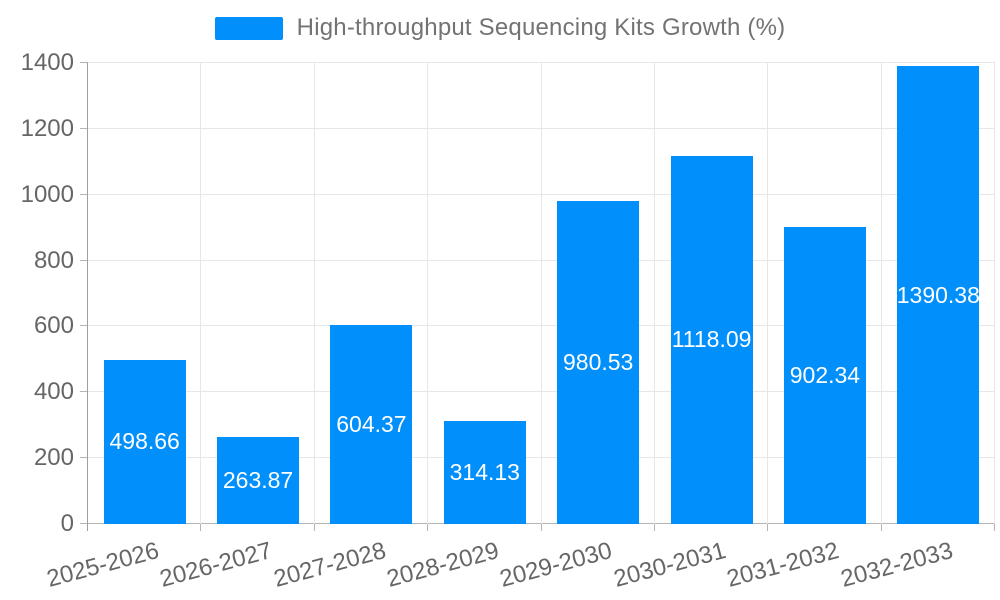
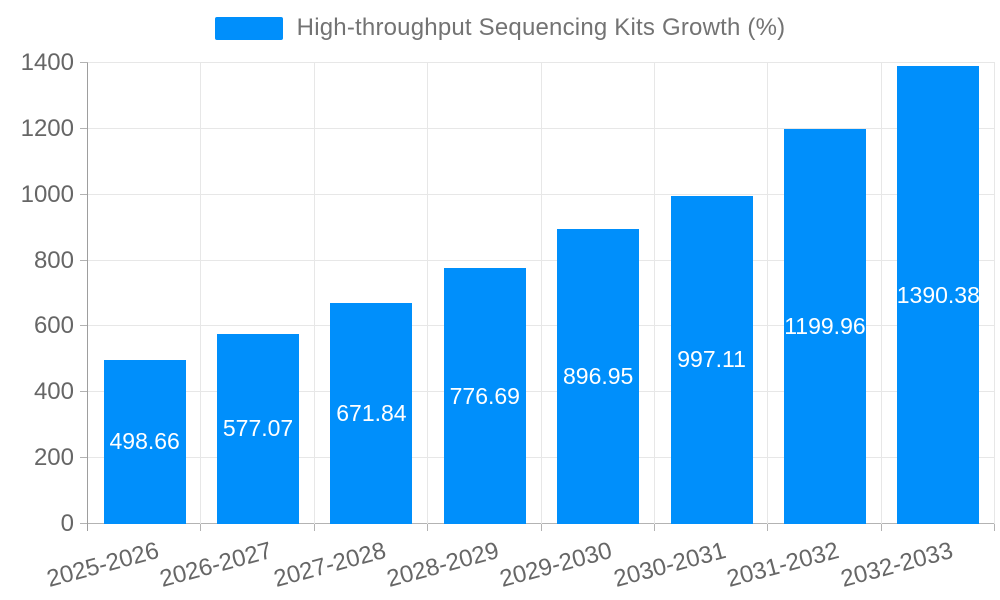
2026-2027: 263.87 -> 577.07
2027-2028: 604.37 -> 671.84
2028-2029: 314.13 -> 776.69
2029-2030: 980.53 -> 896.95
2030-2031: 1118.09 -> 997.11
2031-2032: 902.34 -> 1199.96
